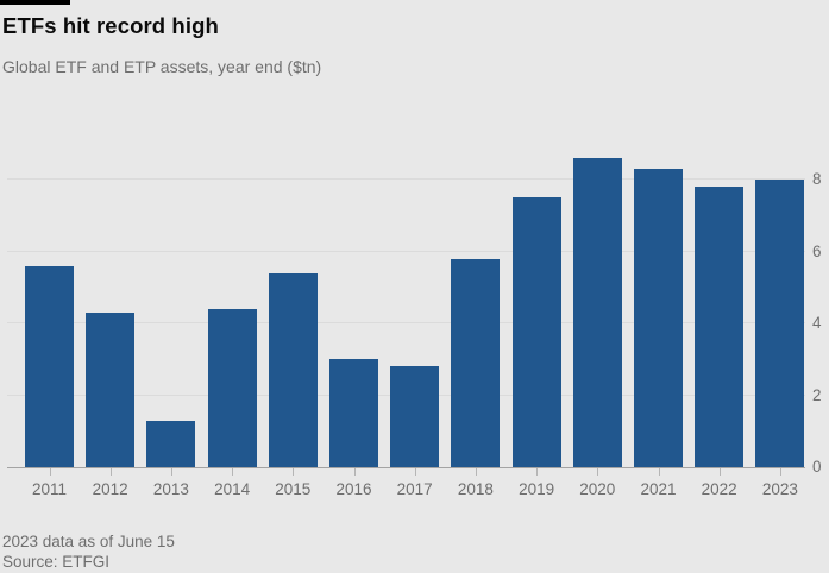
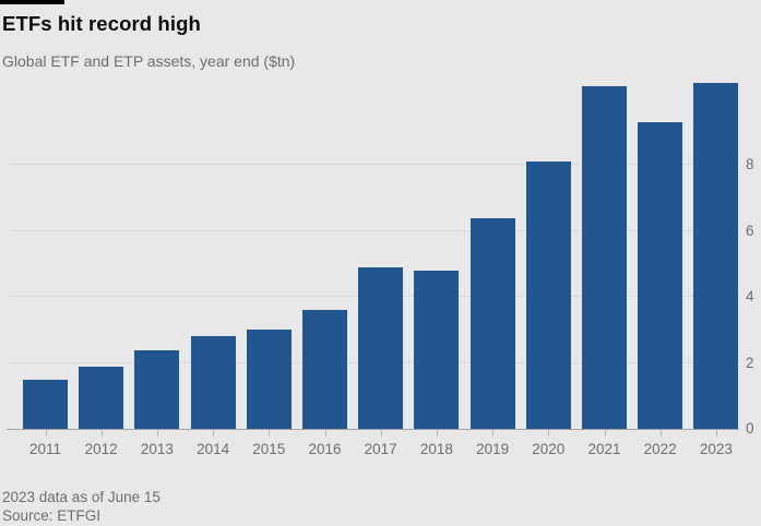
2011: 5.6 -> 1.5
2012: 4.3 -> 1.9
2013: 1.3 -> 2.4
2014: 4.4 -> 2.8
2015: 5.4 -> 3.0
2016: 3.0 -> 3.6
2017: 2.8 -> 4.9
2018: 5.8 -> 4.8
2019: 7.5 -> 6.4
2020: 8.6 -> 8.1
2021: 8.3 -> 10.4
2022: 7.8 -> 9.3
2023: 8.0 -> 10.5
